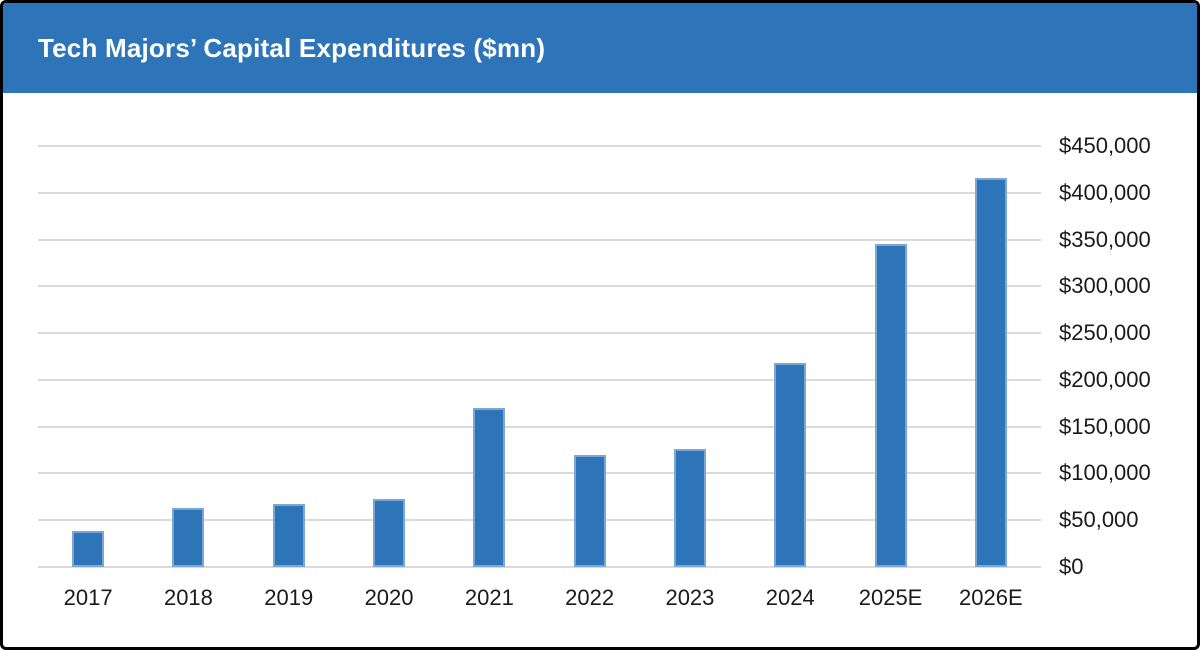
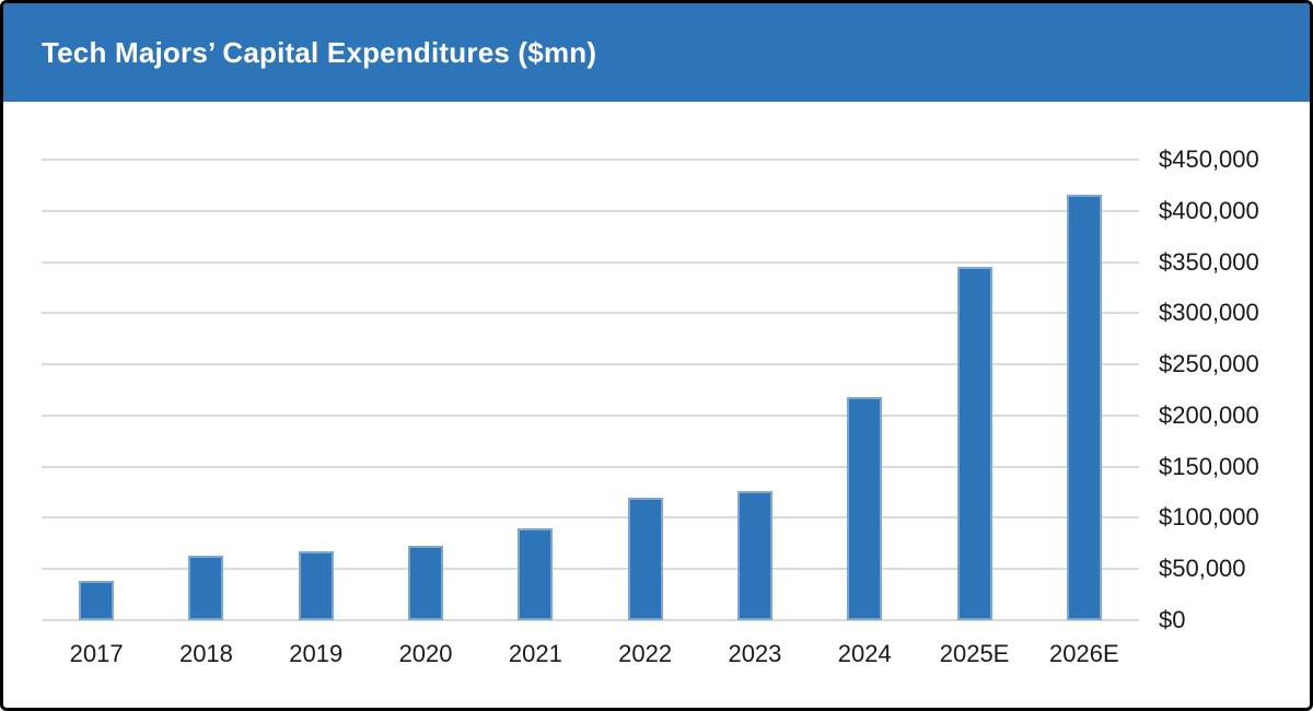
2021: $170000 -> $90000
